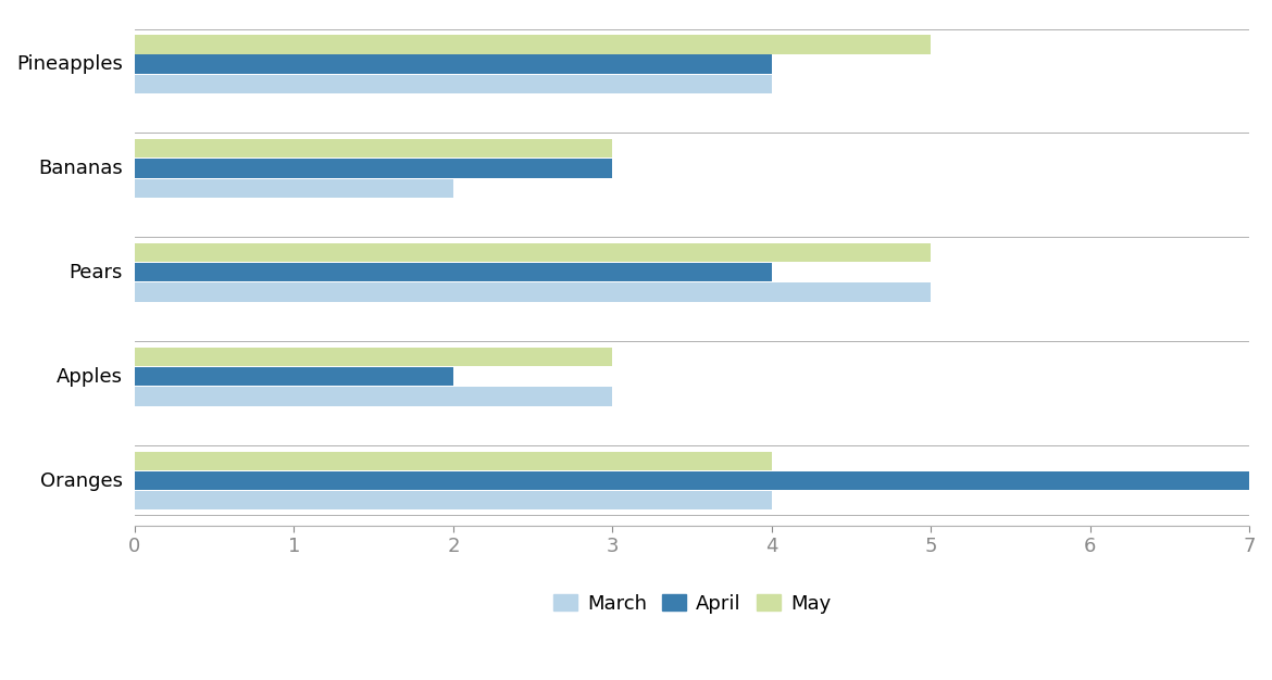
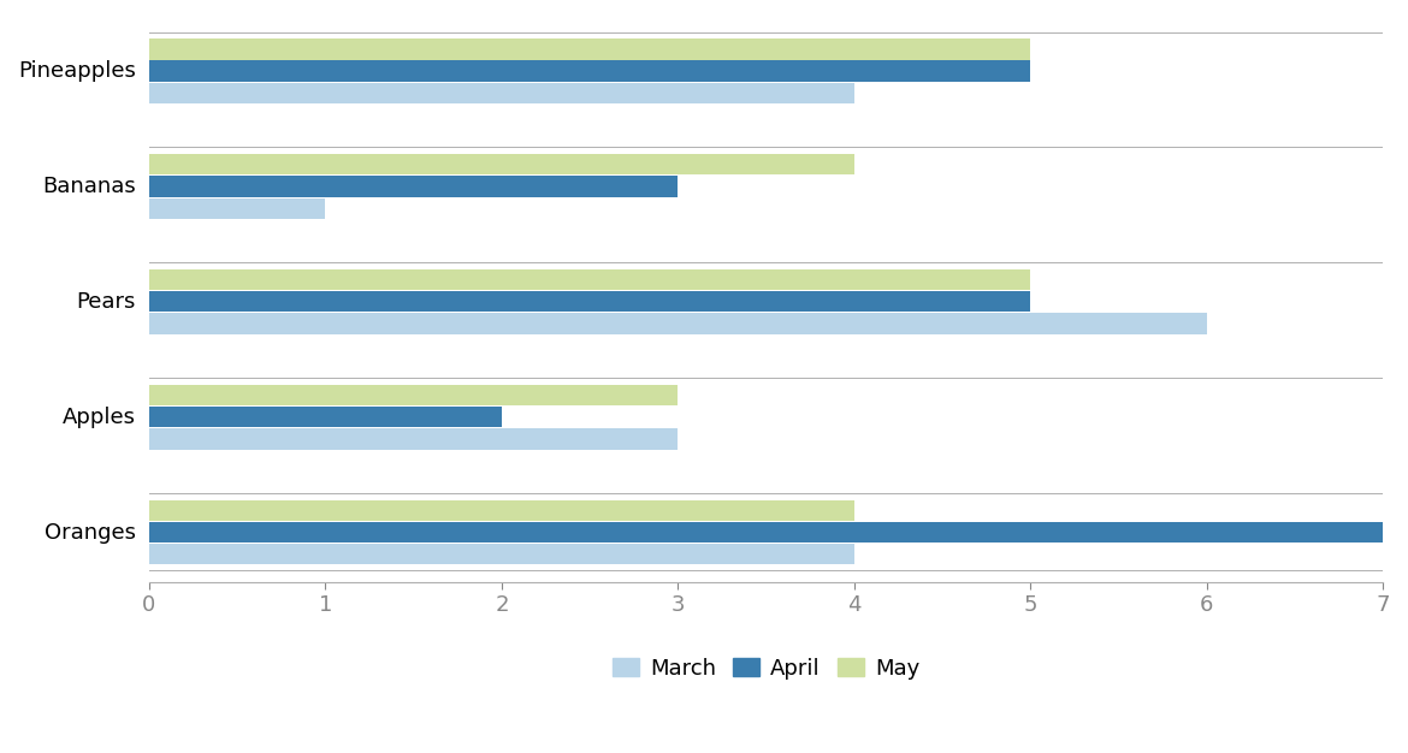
April/Pineapples: 4 -> 5
May/Bananas: 3 -> 4
March/Bananas: 2 -> 1
April/Pears: 4 -> 5
March/Pears: 5 -> 6
